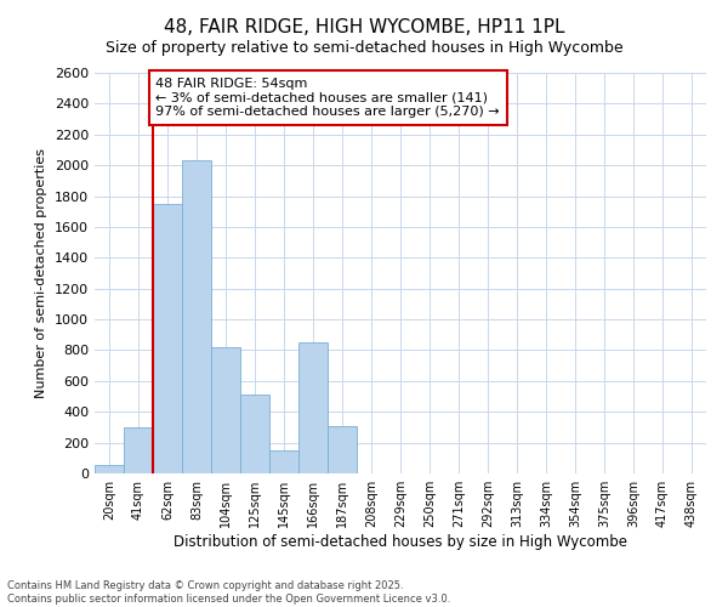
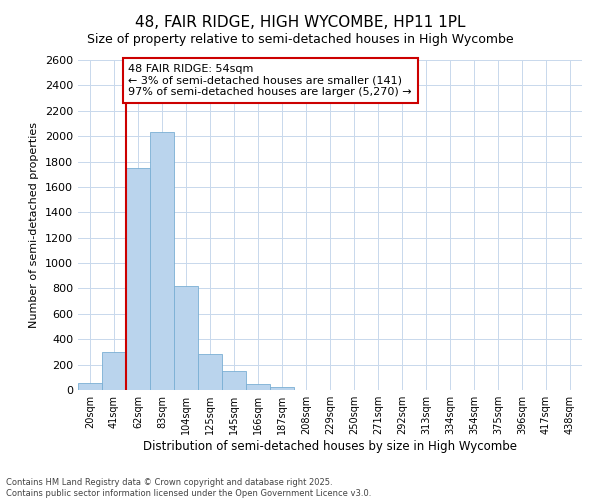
125sqm: 510 -> 280
166sqm: 850 -> 40
187sqm: 310 -> 20
